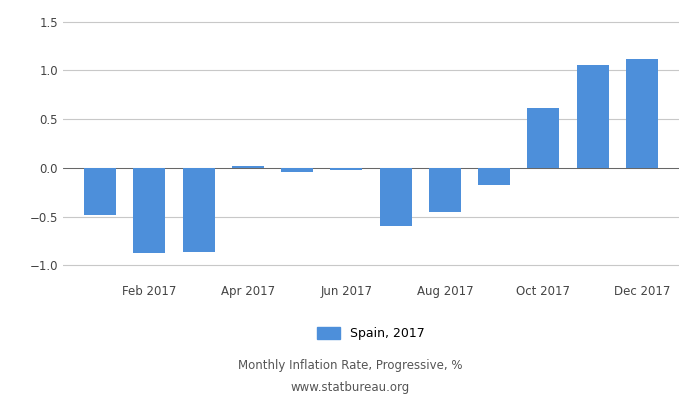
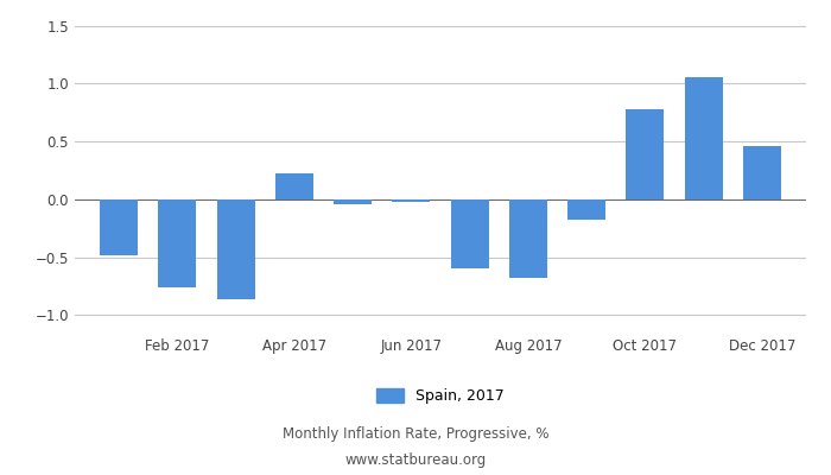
Feb 2017: -0.87 -> -0.76
Apr 2017: 0.02 -> 0.22
Aug 2017: -0.45 -> -0.68
Oct 2017: 0.61 -> 0.78
Dec 2017: 1.12 -> 0.46
